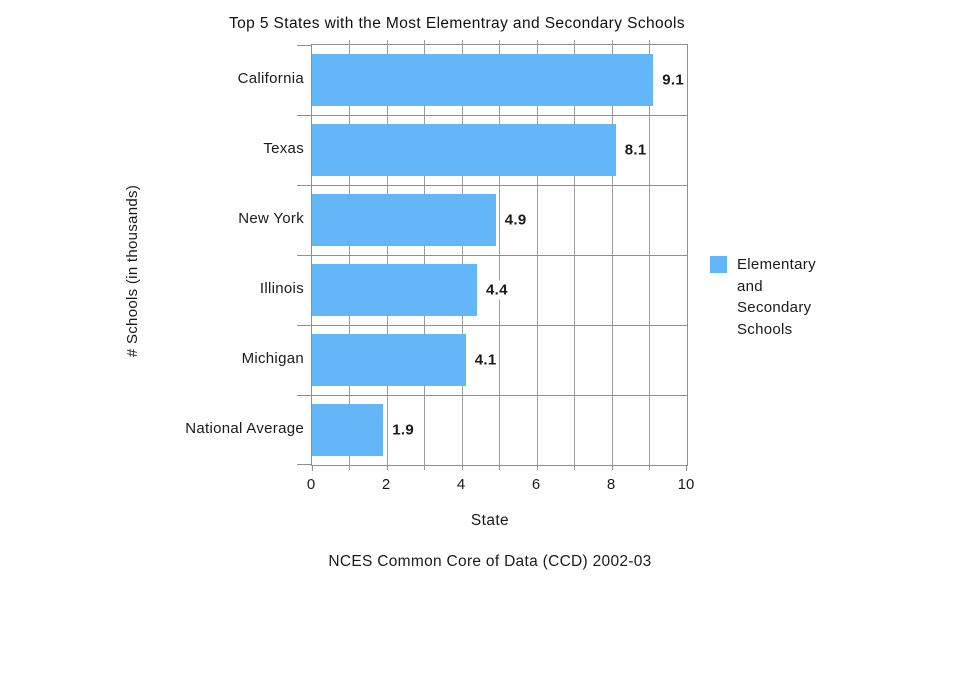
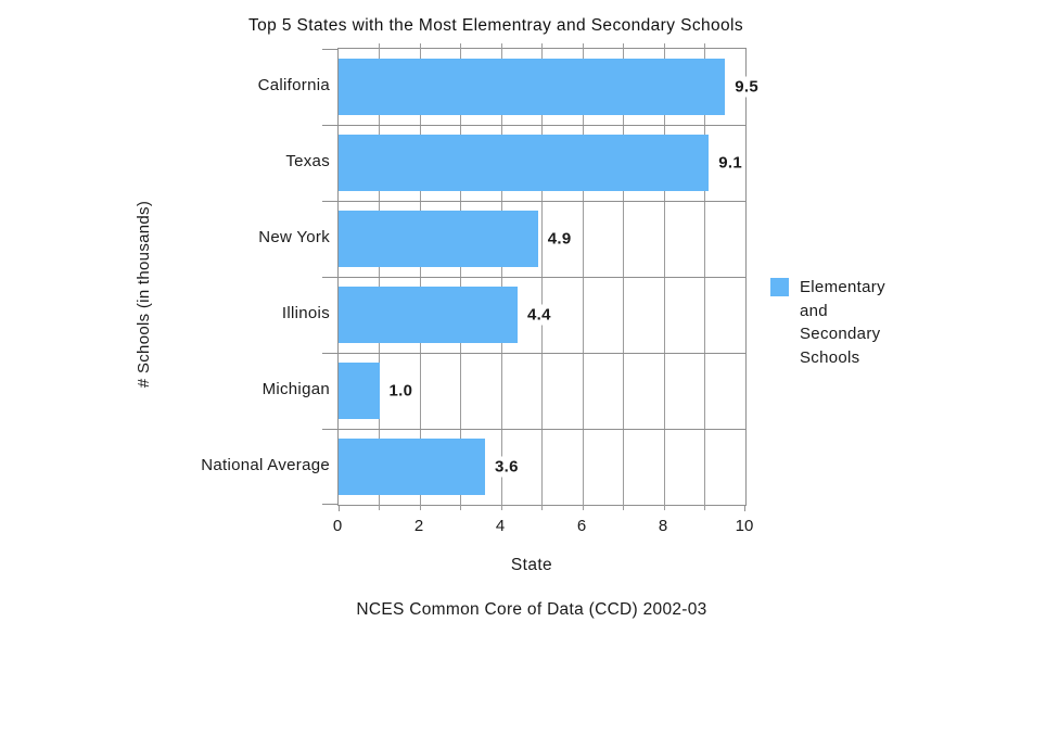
California: 9.1 -> 9.5
Texas: 8.1 -> 9.1
Michigan: 4.1 -> 1.0
National Average: 1.9 -> 3.6
